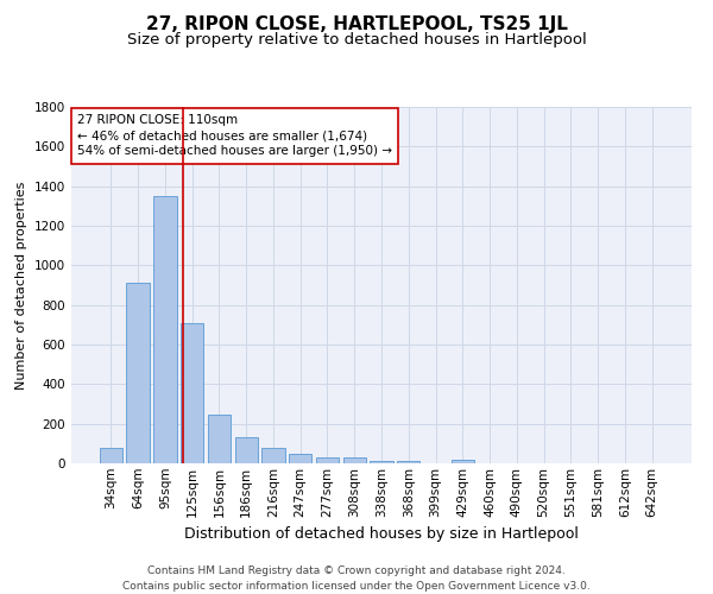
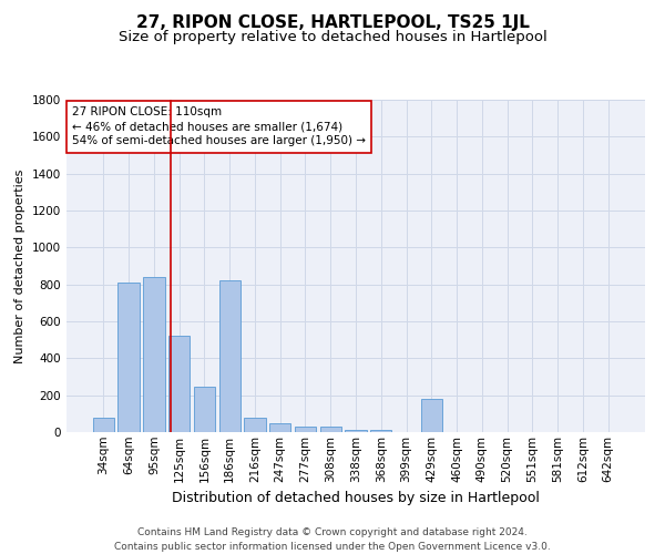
64sqm: 910 -> 810
95sqm: 1350 -> 840
125sqm: 710 -> 520
186sqm: 140 -> 820
429sqm: 20 -> 180
